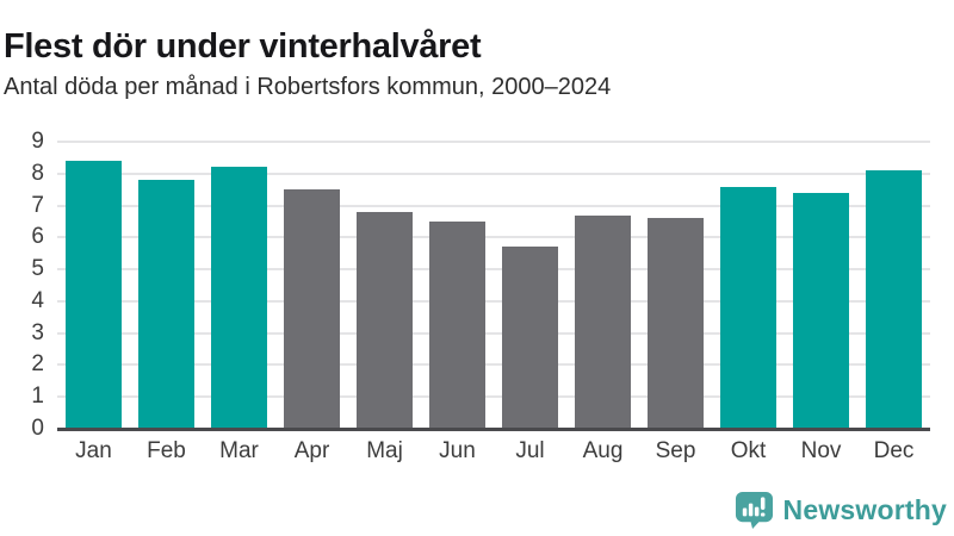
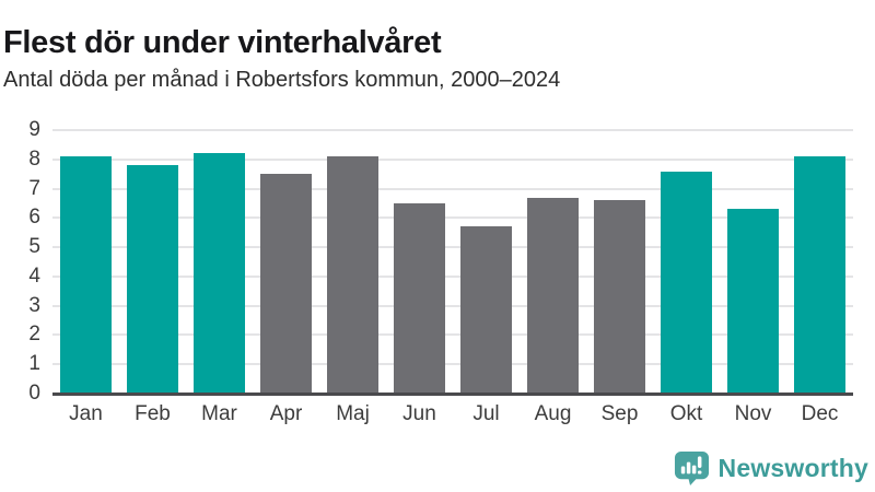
Jan: 8.4 -> 8.1
Maj: 6.8 -> 8.1
Nov: 7.4 -> 6.3
